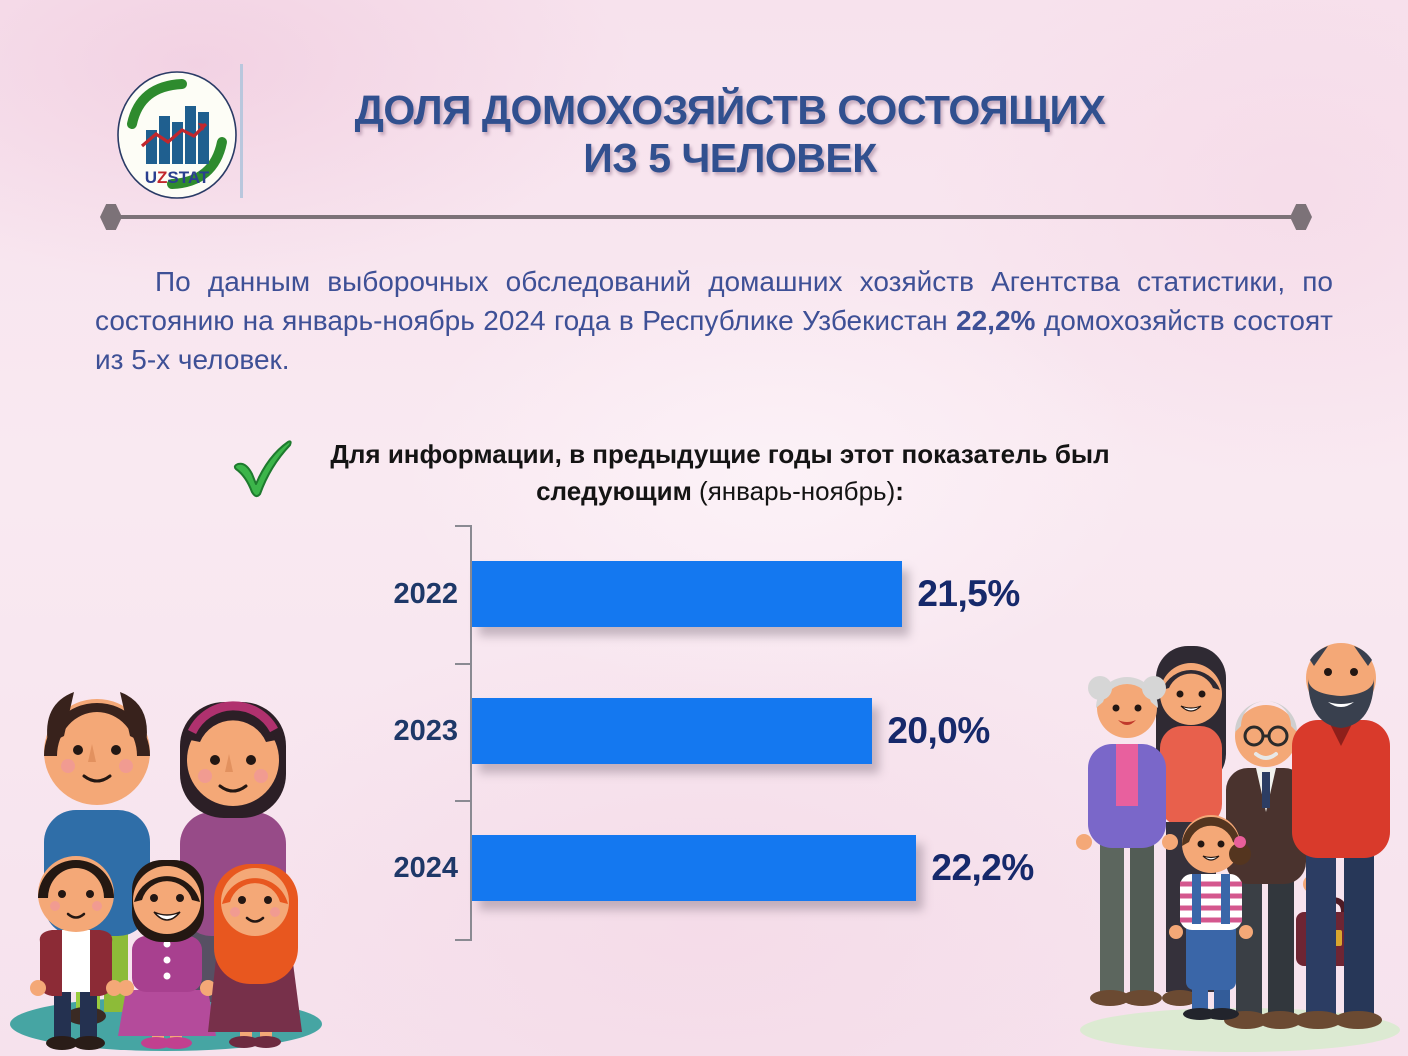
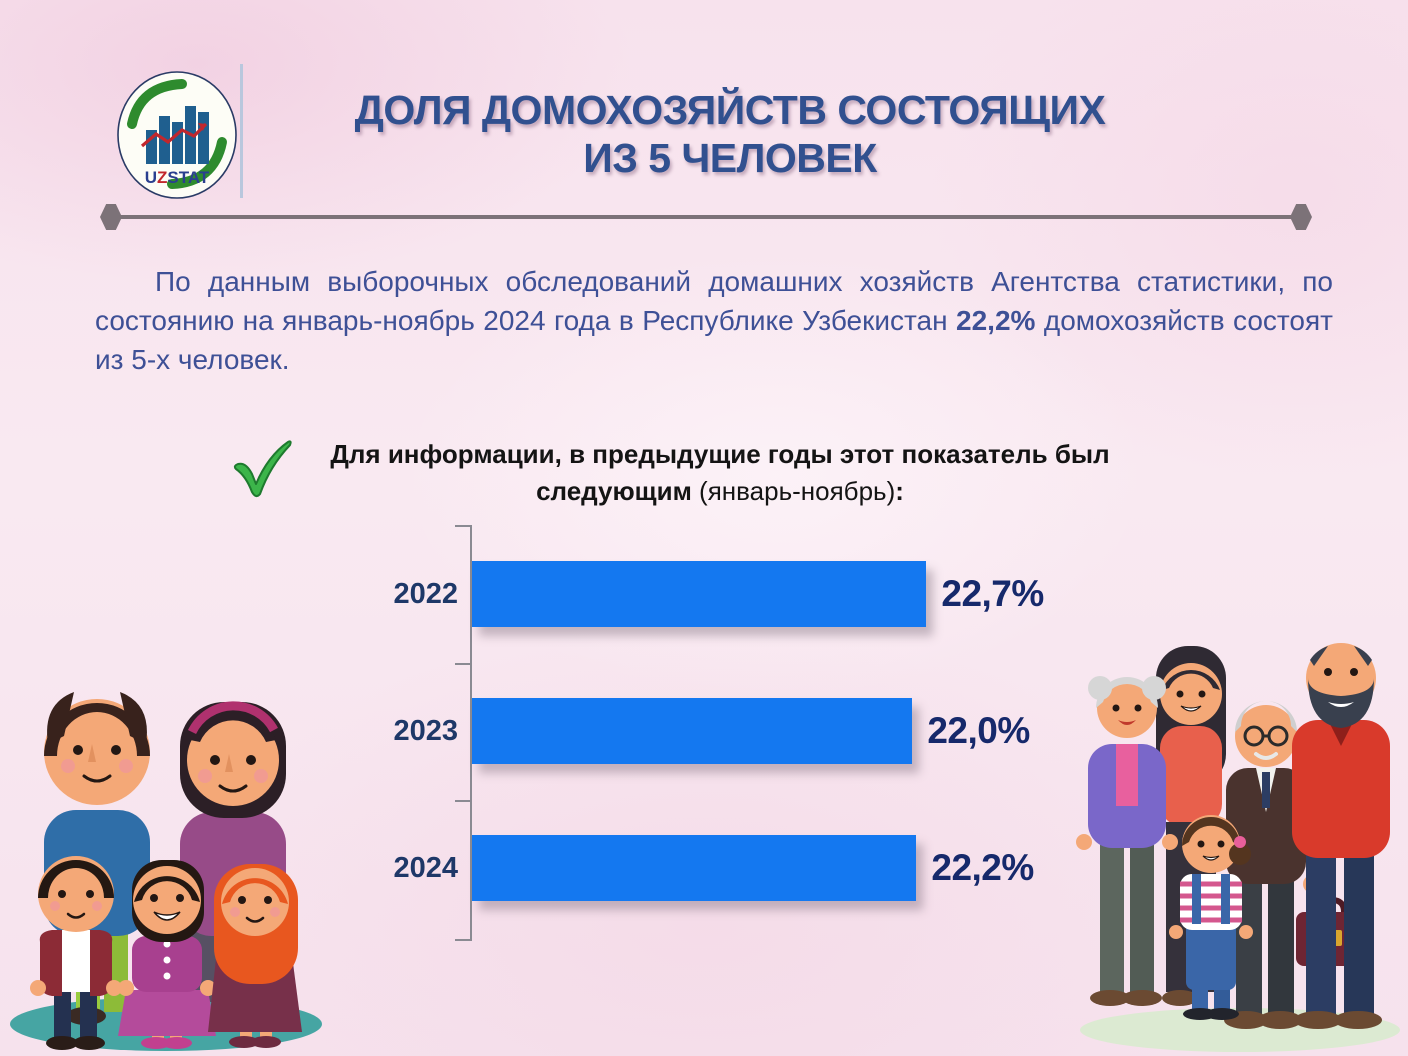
2022: 21,5% -> 22,7%
2023: 20,0% -> 22,0%
